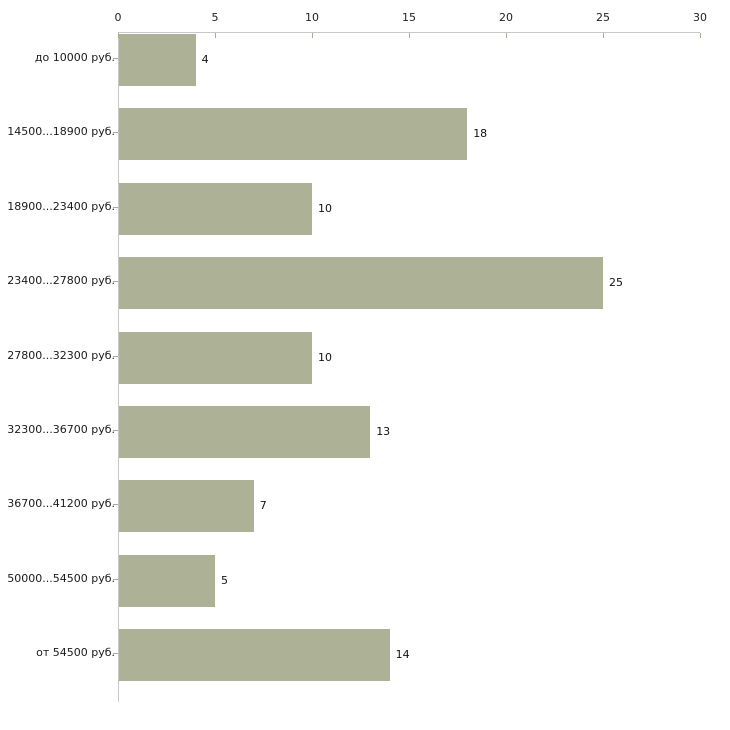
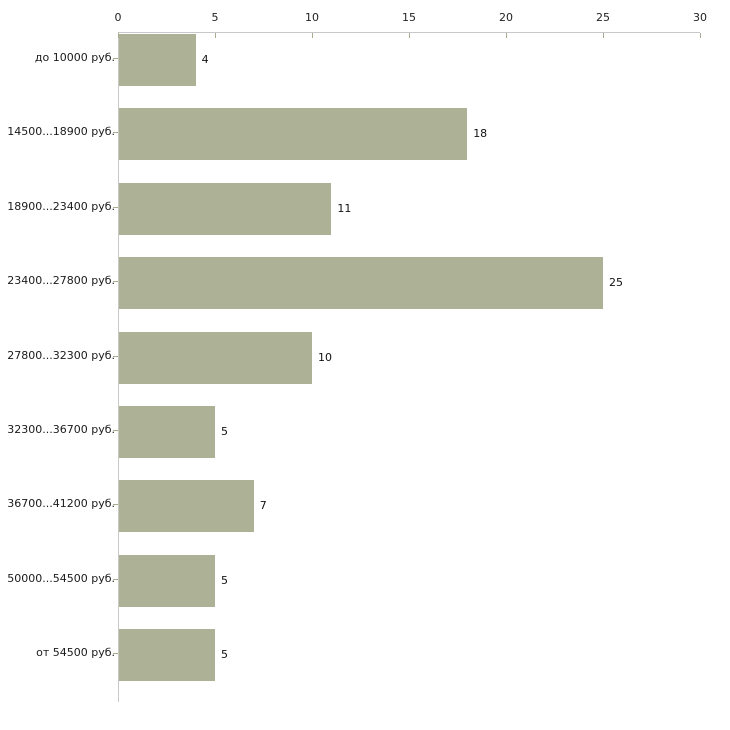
18900...23400 руб.: 10 -> 11
32300...36700 руб.: 13 -> 5
от 54500 руб.: 14 -> 5
